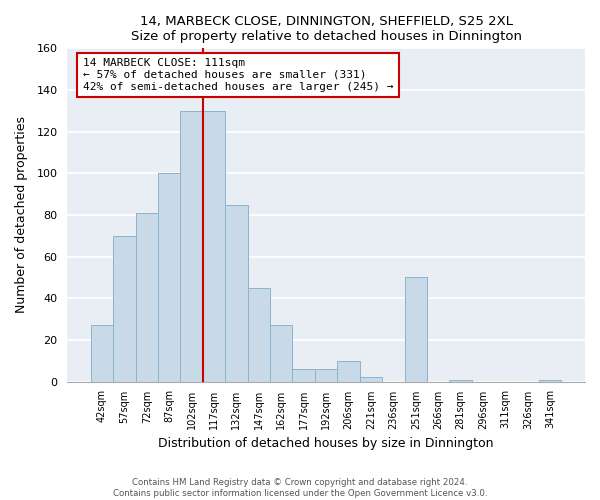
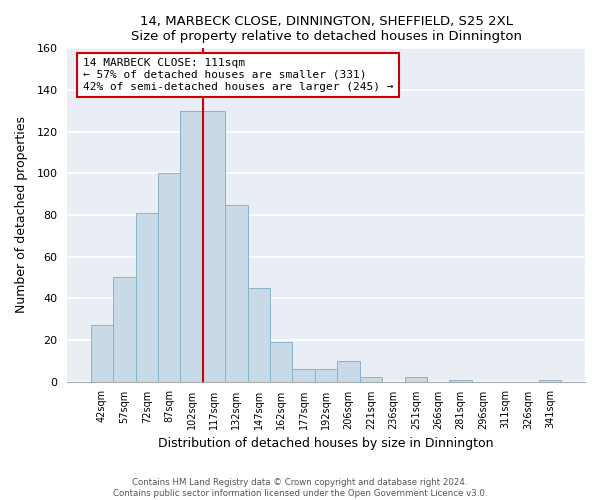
57sqm: 70 -> 50
162sqm: 27 -> 19
251sqm: 50 -> 2
